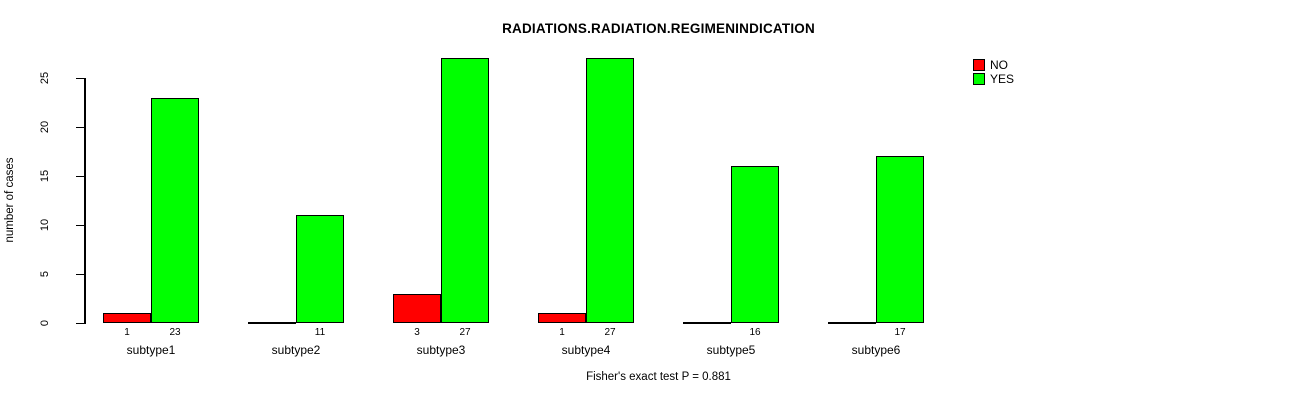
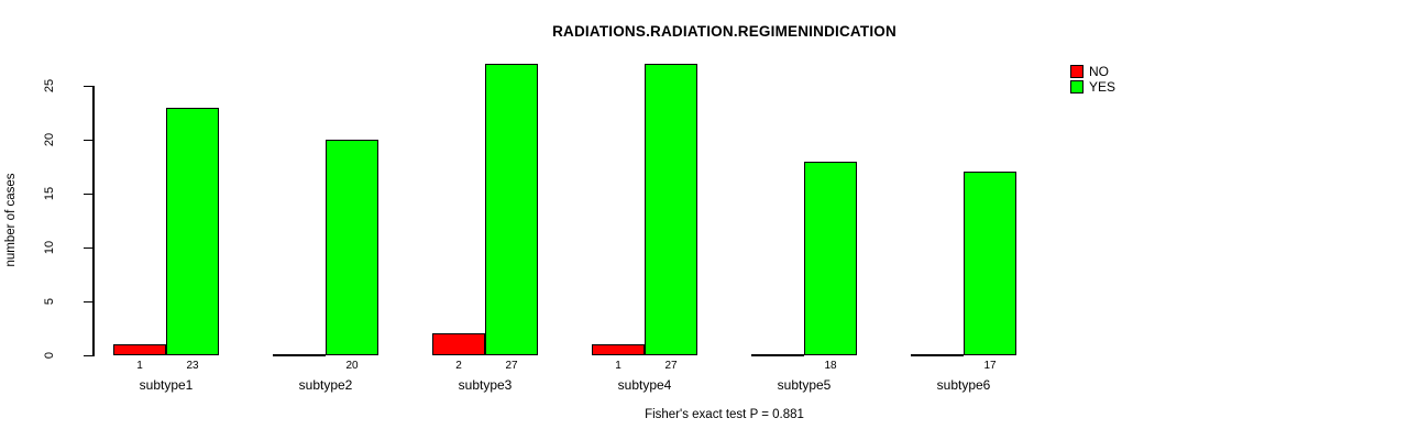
YES/subtype2: 11 -> 20
NO/subtype3: 3 -> 2
YES/subtype5: 16 -> 18
